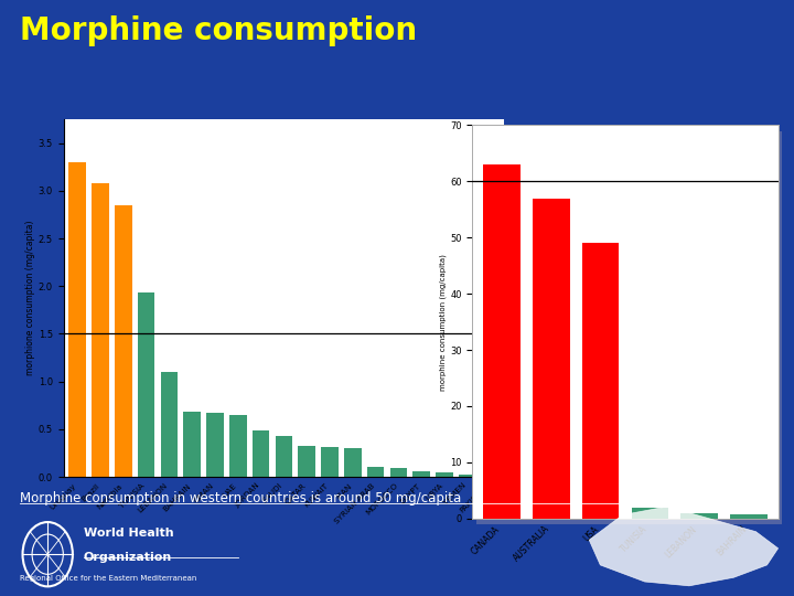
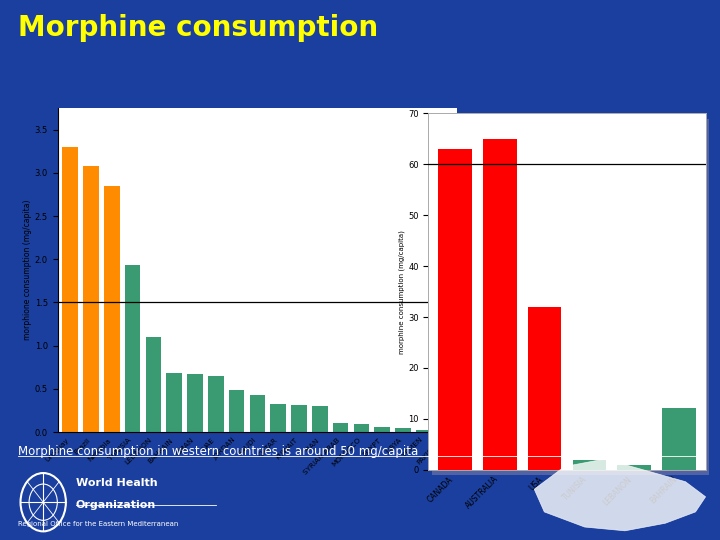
AUSTRALIA: 57.0 -> 65.0
USA: 49.0 -> 32.0
BAHRAIN: 0.7 -> 12.2
